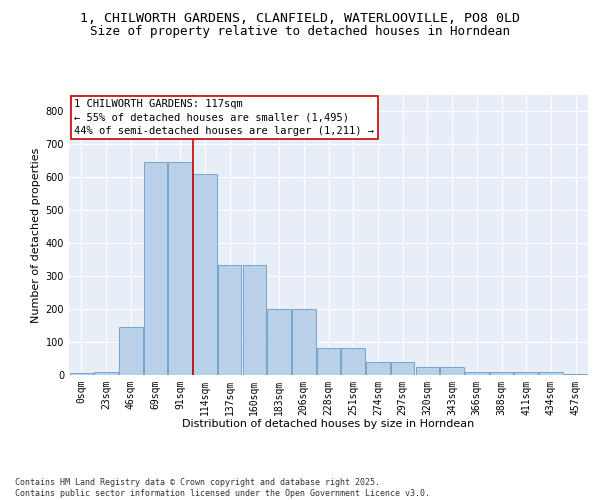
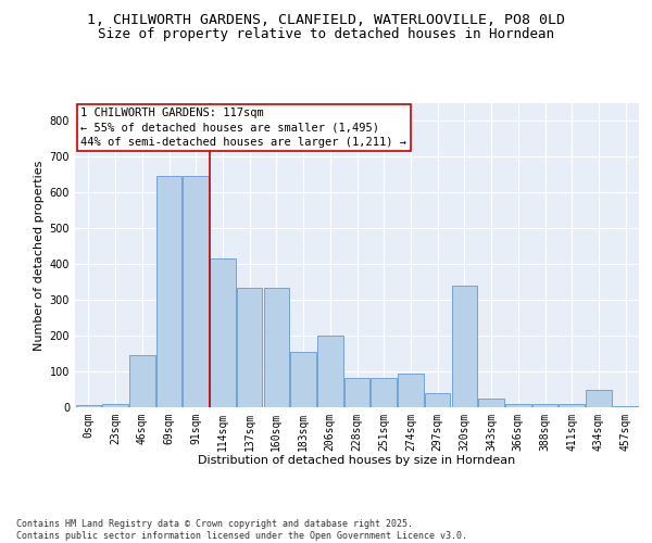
114sqm: 610 -> 415
183sqm: 200 -> 155
274sqm: 40 -> 95
320sqm: 25 -> 340
434sqm: 9 -> 50
